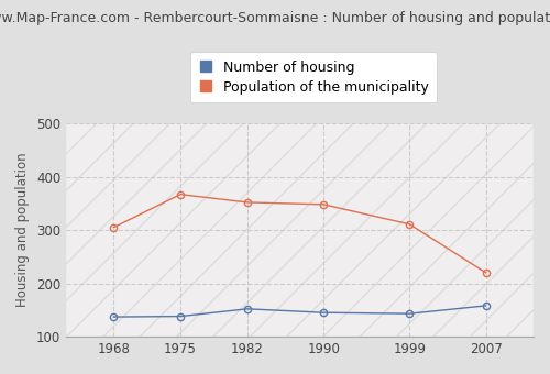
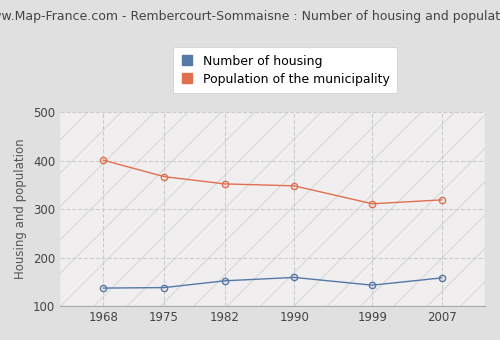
Population of the municipality/1968: 305 -> 401
Number of housing/1990: 145 -> 159
Population of the municipality/2007: 220 -> 319
